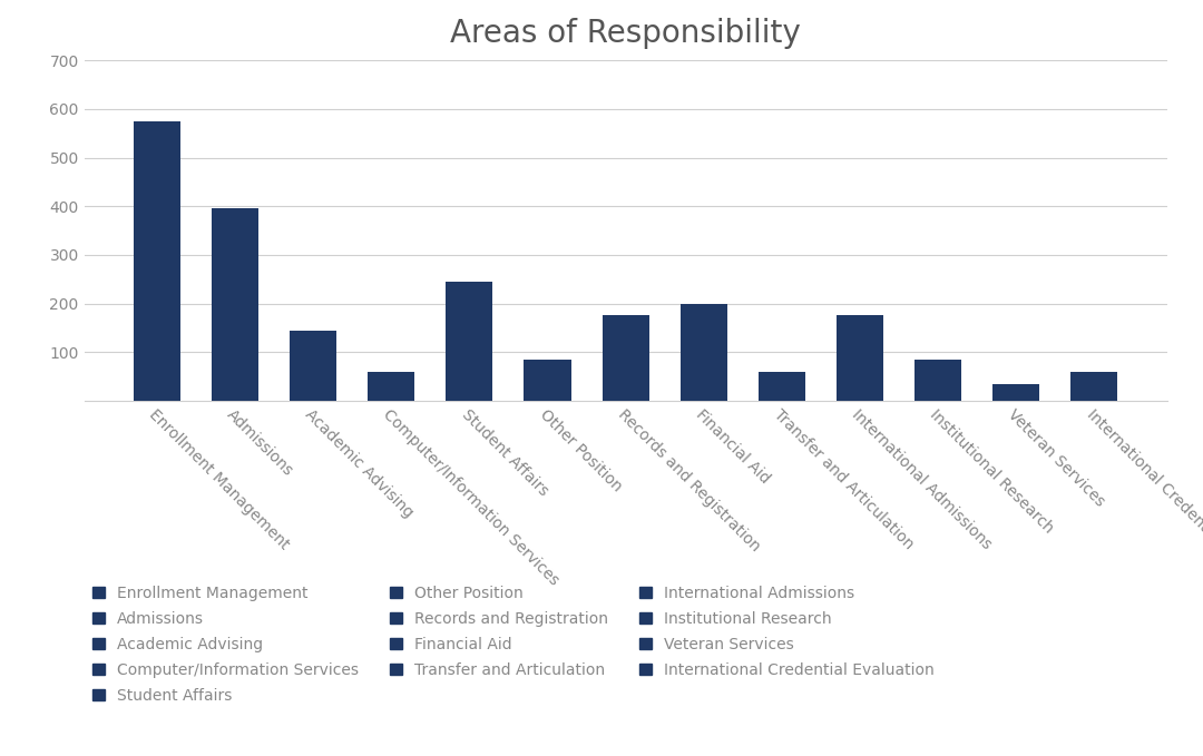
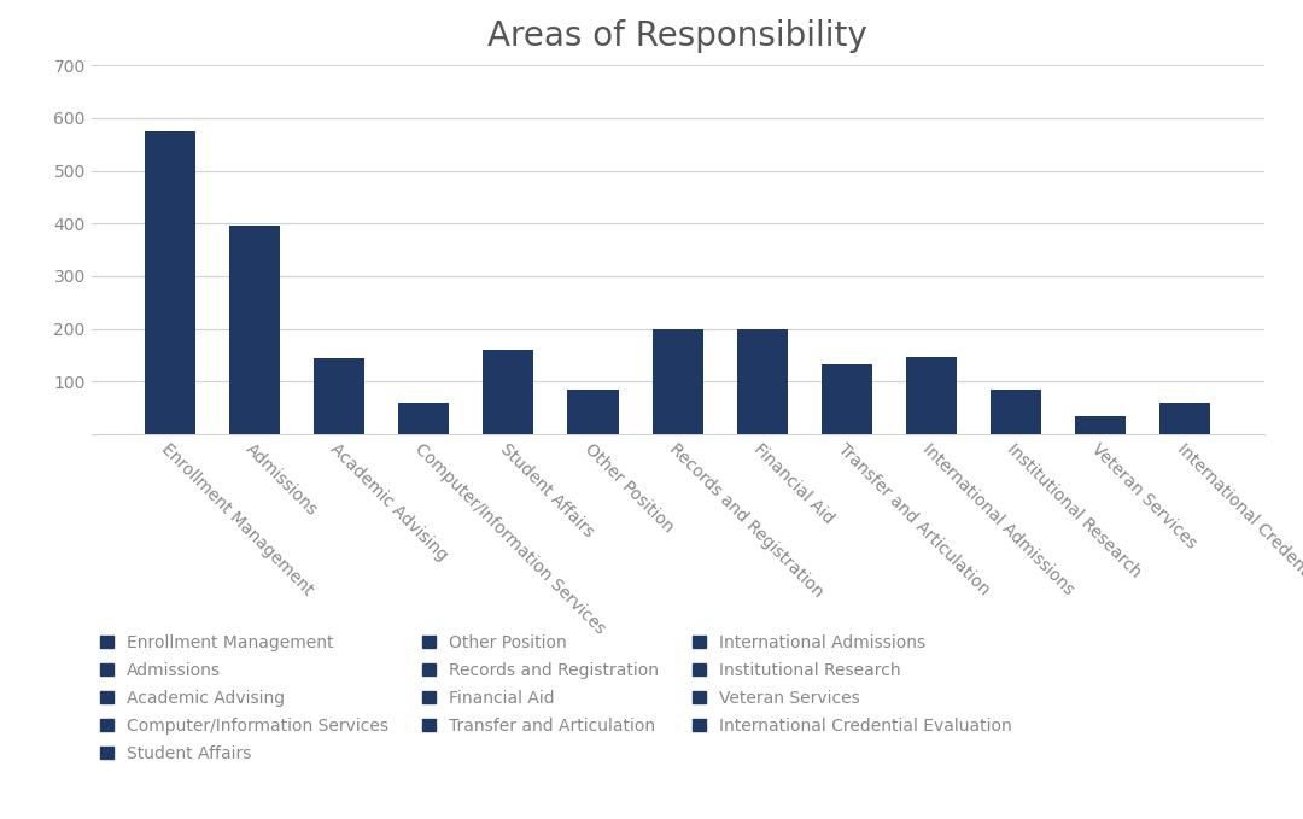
Student Affairs: 245 -> 160
Records and Registration: 175 -> 200
Transfer and Articulation: 60 -> 132
International Admissions: 175 -> 147
